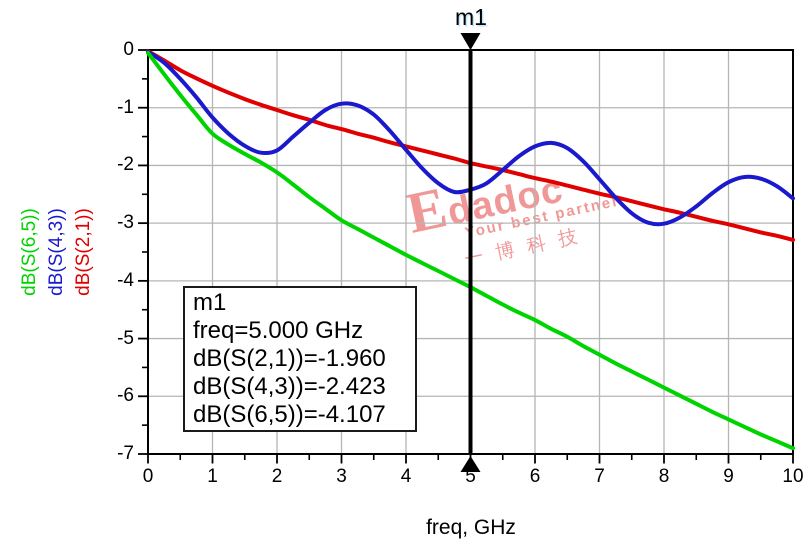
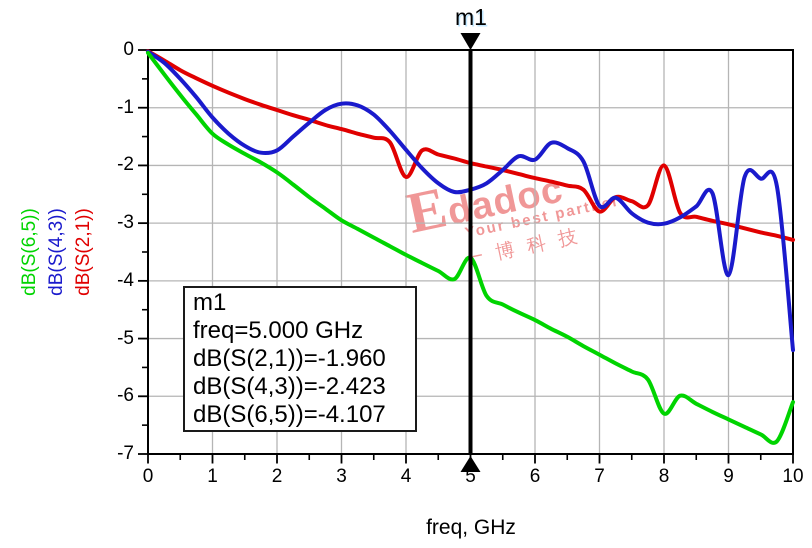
dB(S(2,1))/4: -1.7 -> -2.2
dB(S(6,5))/5: -4.1 -> -3.6
dB(S(4,3))/6: -1.7 -> -1.9
dB(S(2,1))/7: -2.5 -> -2.8
dB(S(4,3))/7: -2.2 -> -2.7
dB(S(2,1))/8: -2.8 -> -2.0
dB(S(6,5))/8: -5.8 -> -6.3
dB(S(4,3))/9: -2.3 -> -3.9
dB(S(4,3))/10: -2.6 -> -5.2
dB(S(6,5))/10: -6.9 -> -6.1
